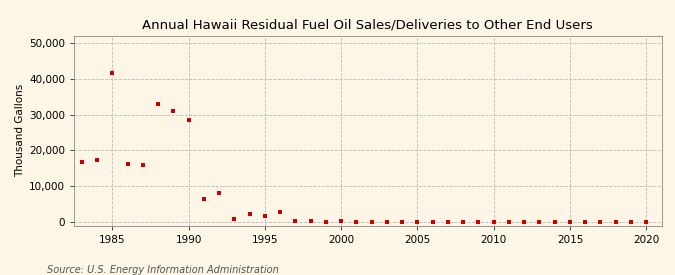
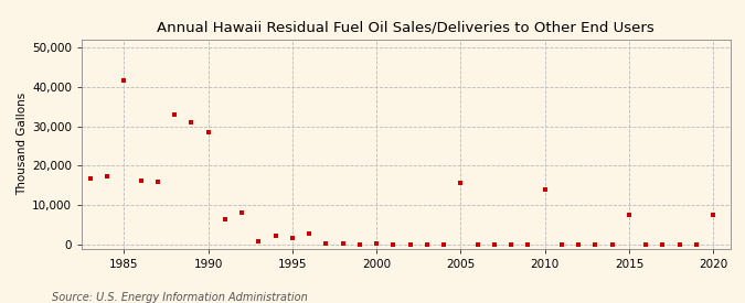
2005: 100 -> 15,500
2010: 100 -> 14,000
2015: 100 -> 7,500
2020: 100 -> 7,500
